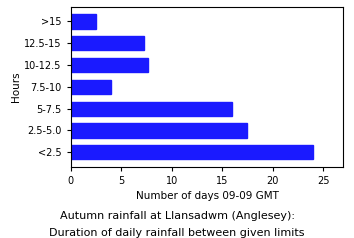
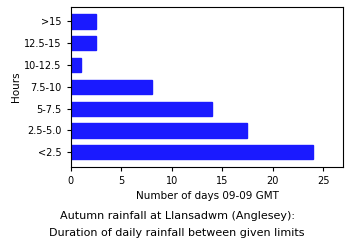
12.5-15: 7.3 -> 2.5
10-12.5: 7.6 -> 1.0
7.5-10: 4.0 -> 8.0
5-7.5: 16.0 -> 14.0
